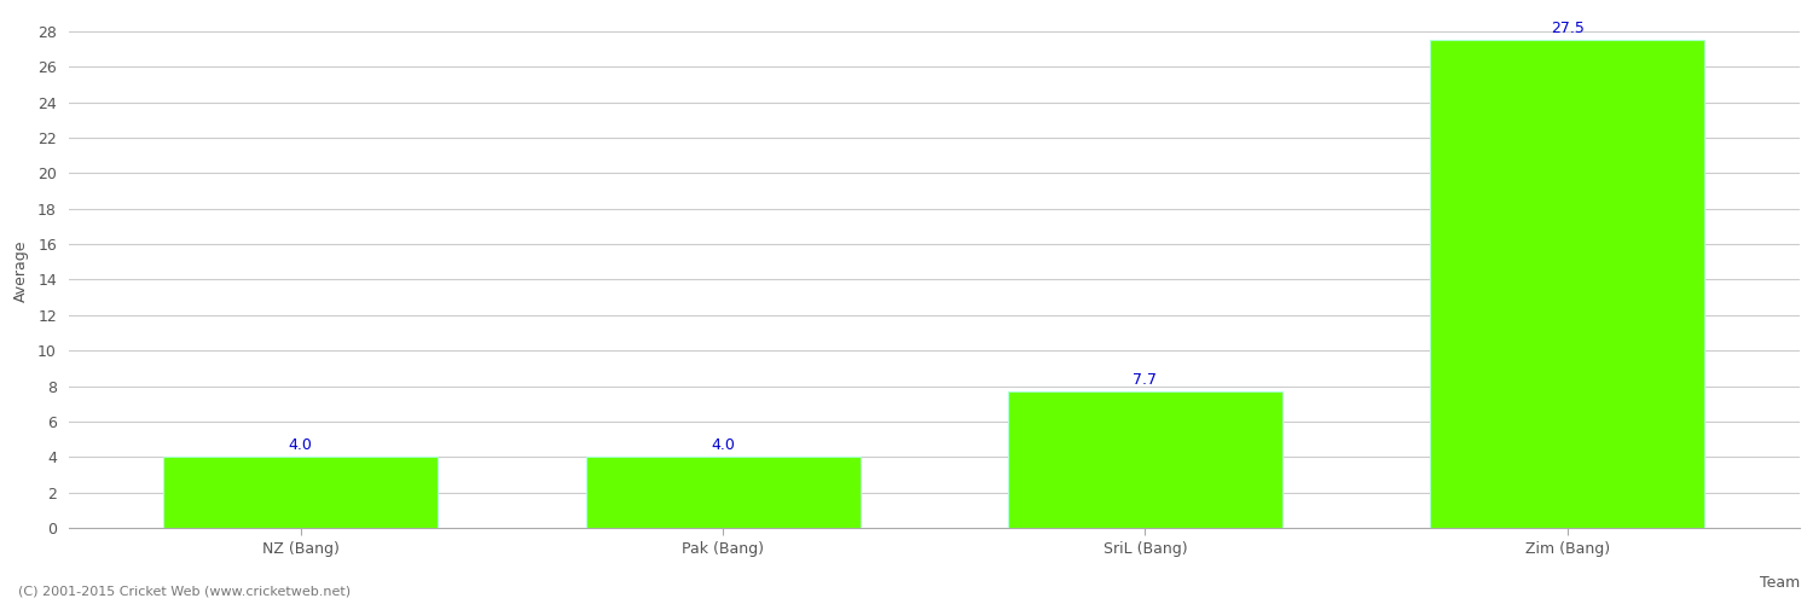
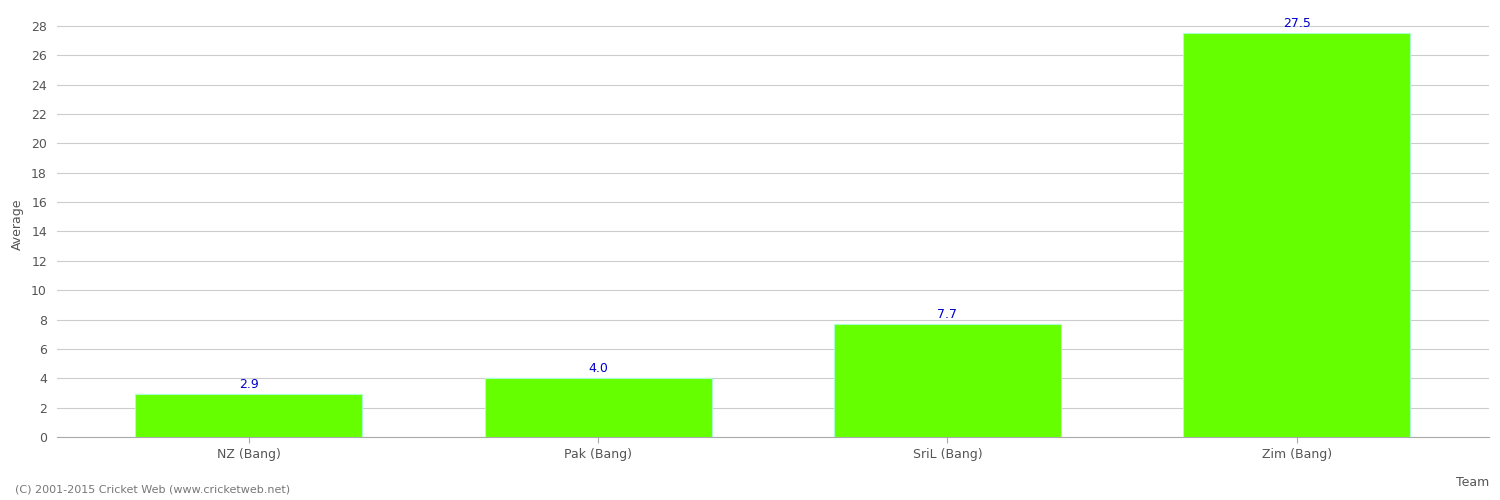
NZ (Bang): 4.0 -> 2.9
